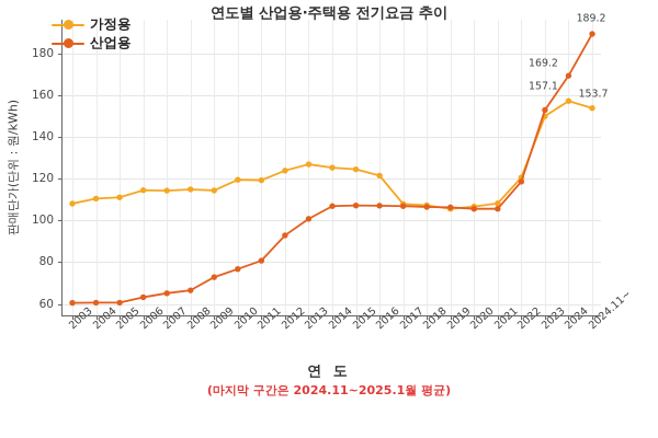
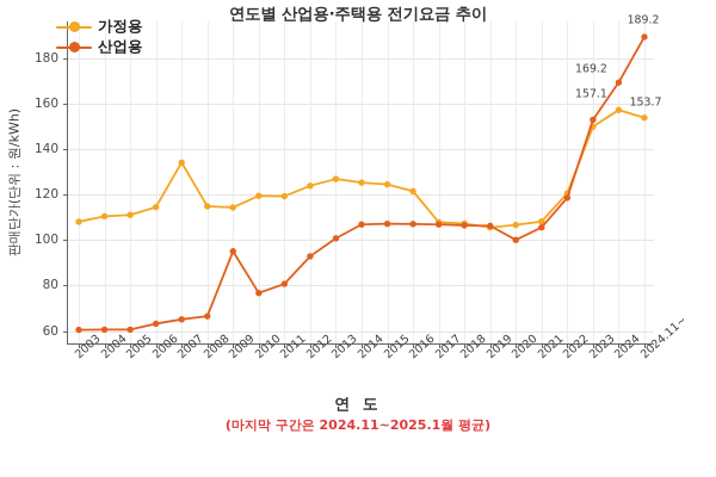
가정용/2007: 114 -> 134
산업용/2009: 73 -> 95
산업용/2020: 106 -> 100
